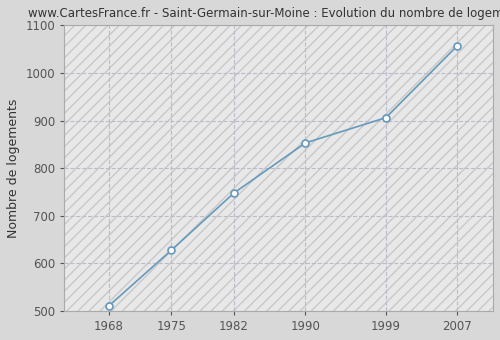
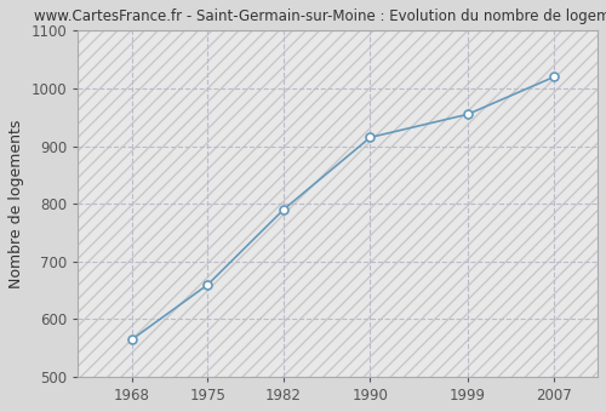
1968: 511 -> 565
1975: 628 -> 660
1982: 748 -> 790
1990: 853 -> 915
1999: 906 -> 955
2007: 1057 -> 1020
